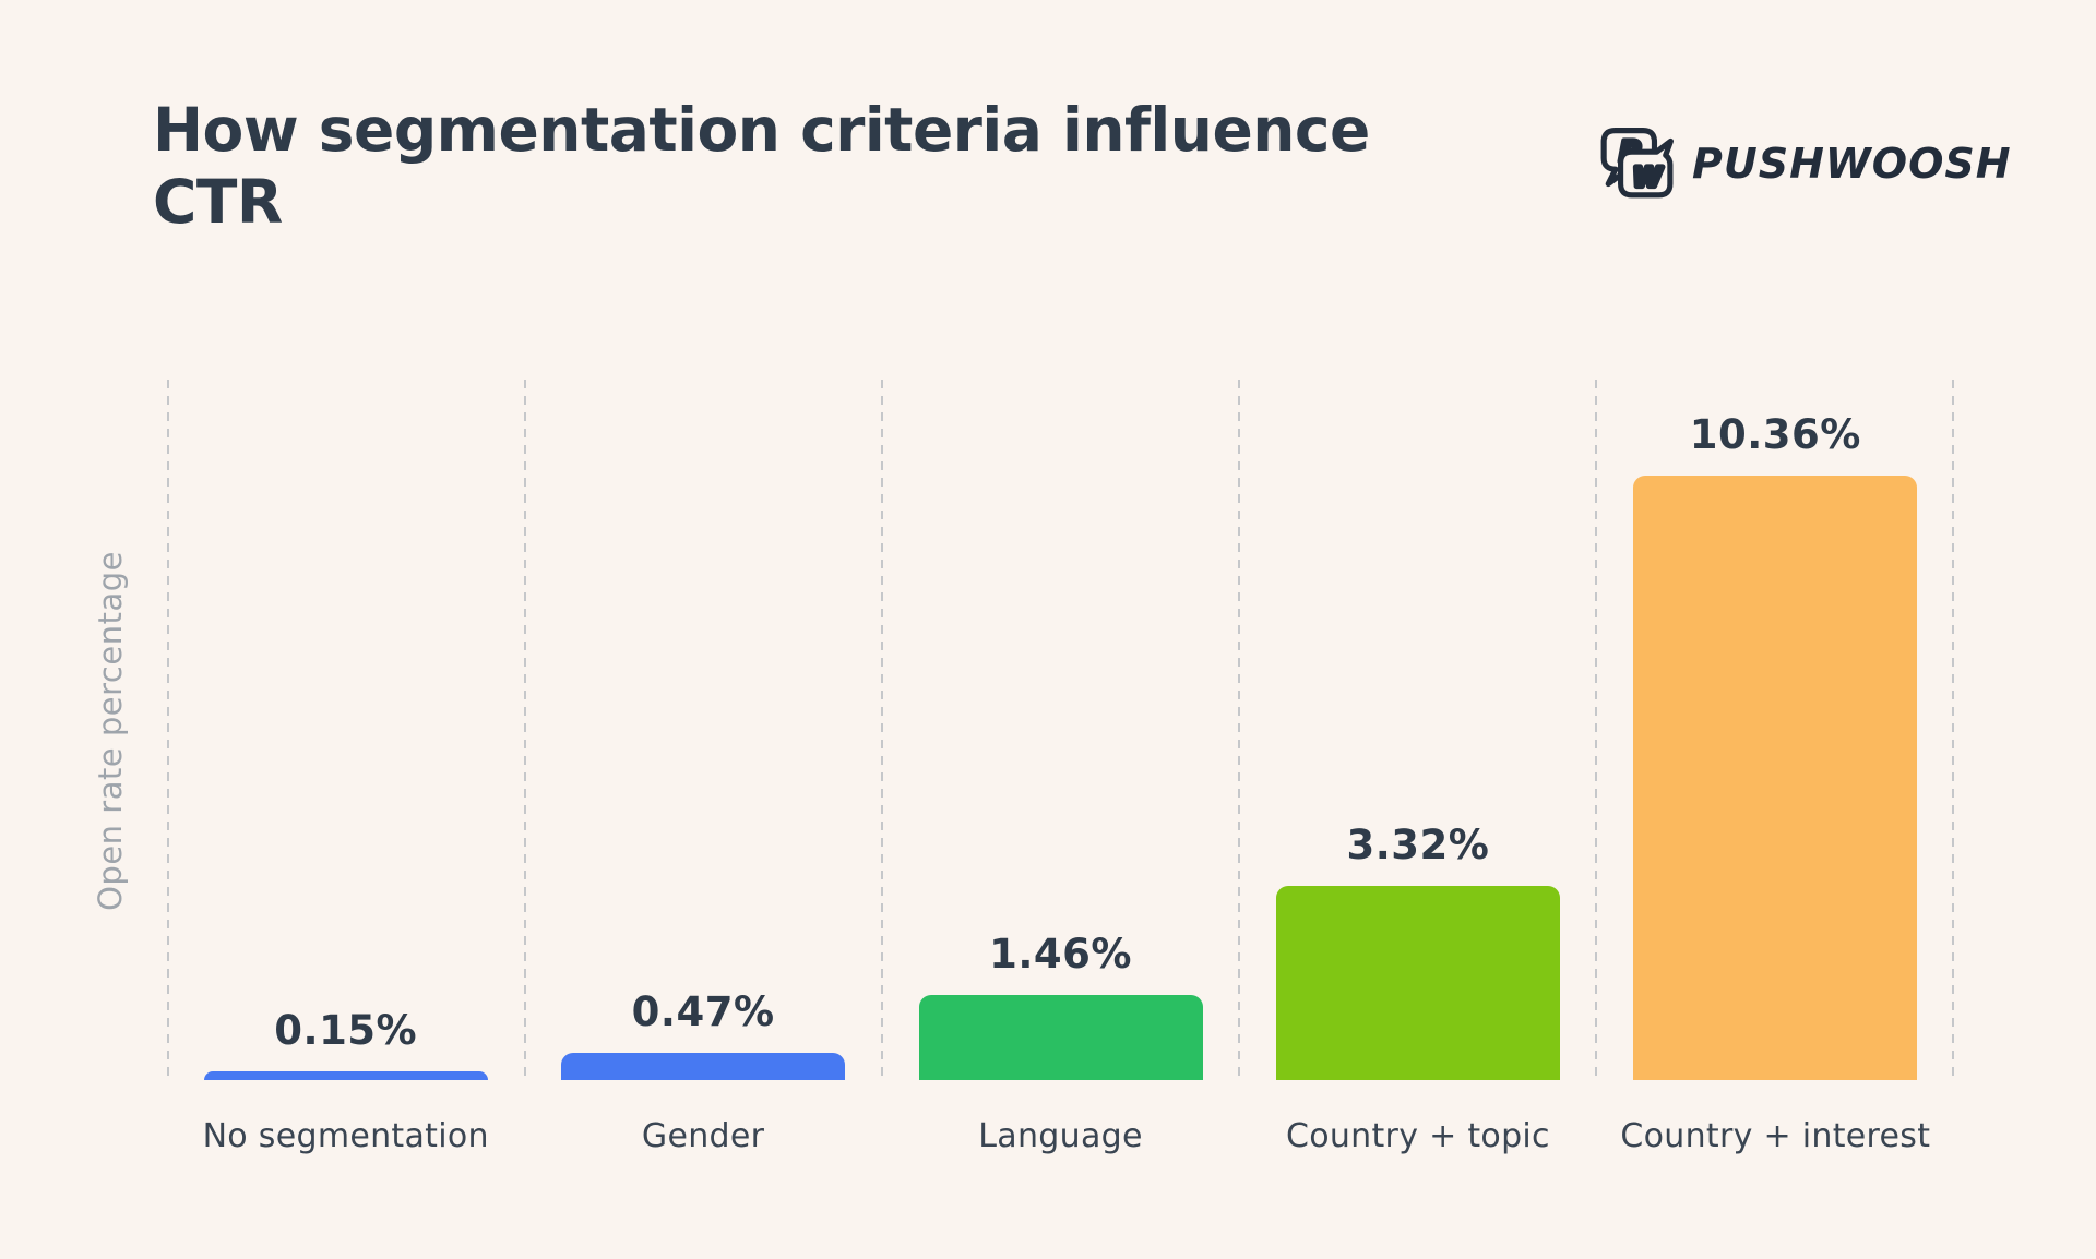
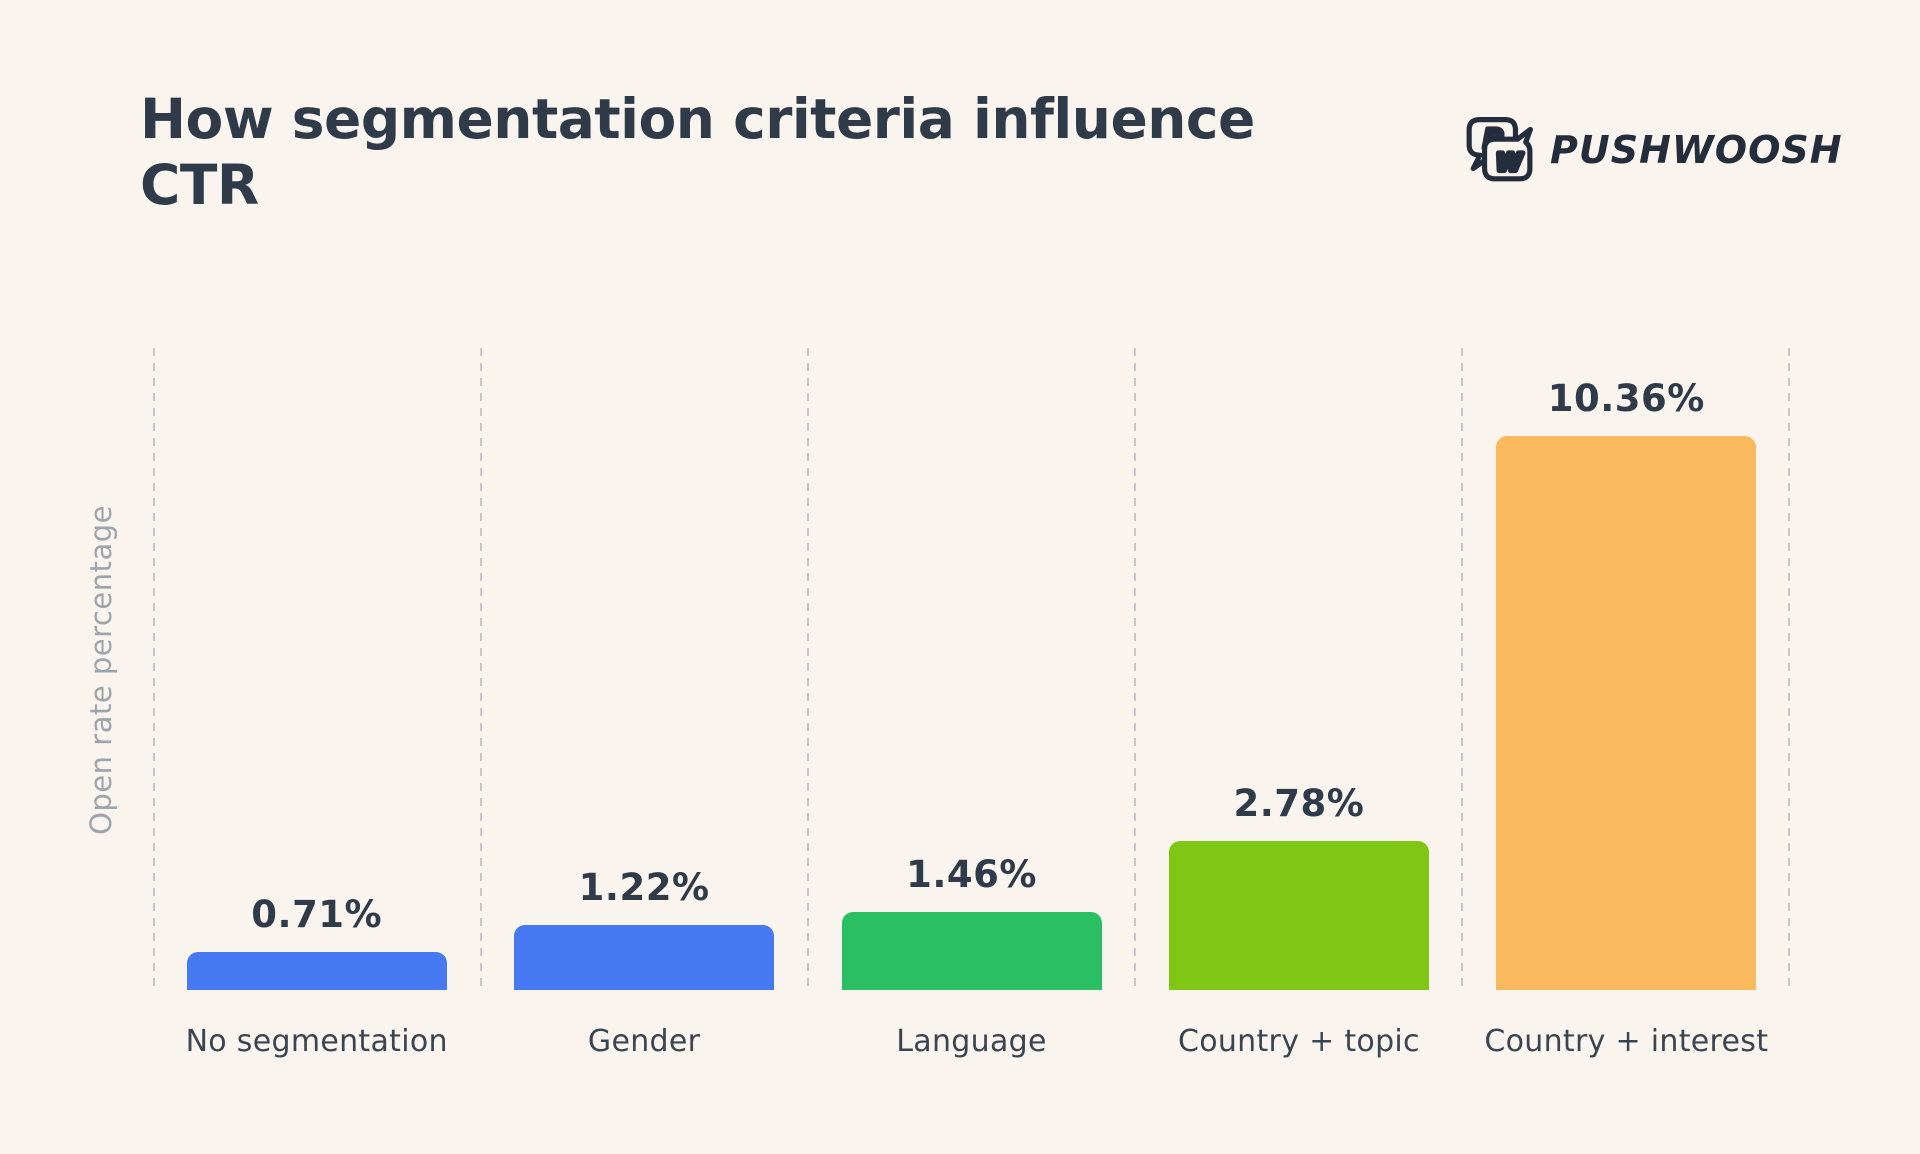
No segmentation: 0.15% -> 0.71%
Gender: 0.47% -> 1.22%
Country + topic: 3.32% -> 2.78%
